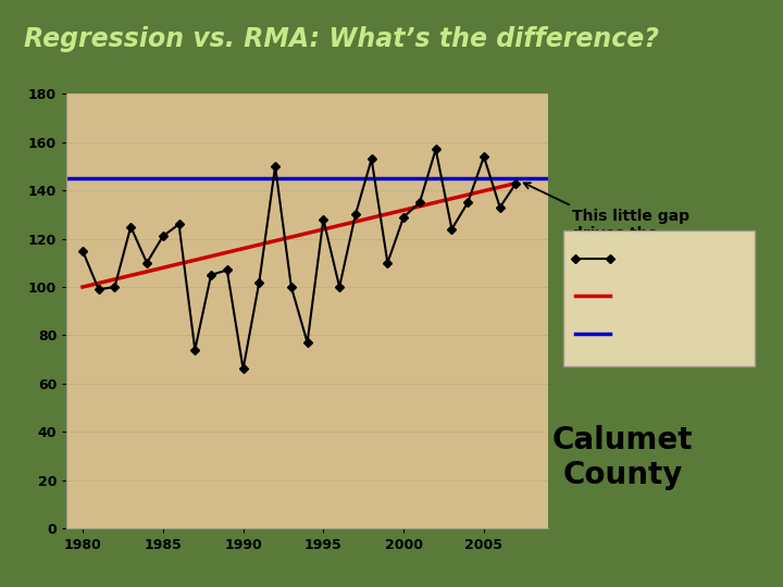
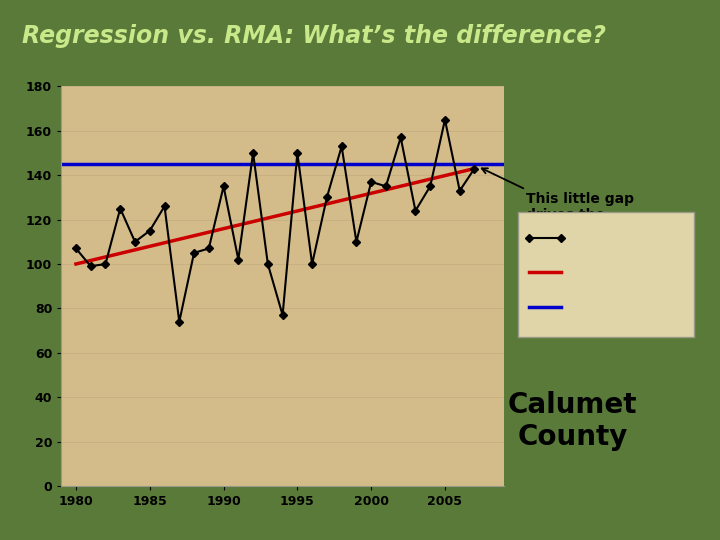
1980: 115 -> 107
1985: 121 -> 115
1990: 66 -> 135
1995: 128 -> 150
2000: 129 -> 137
2005: 154 -> 165
